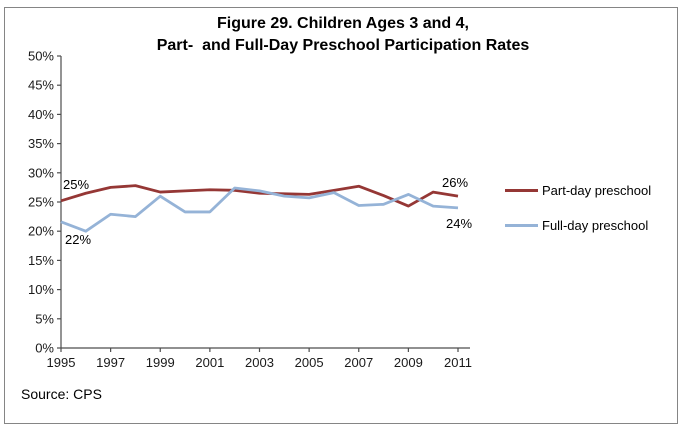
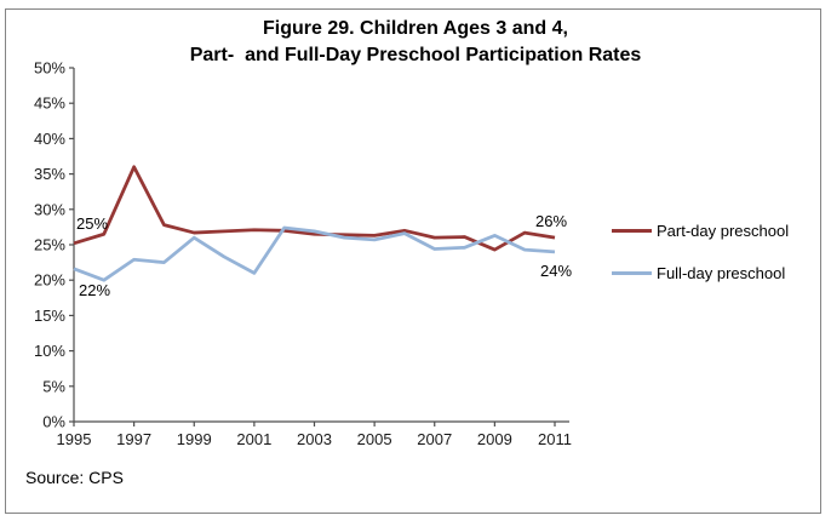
Part-day preschool/1997: 28% -> 36%
Full-day preschool/2001: 23% -> 21%
Part-day preschool/2007: 28% -> 26%
